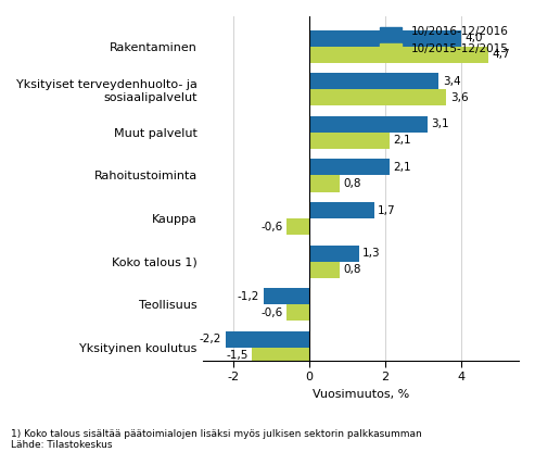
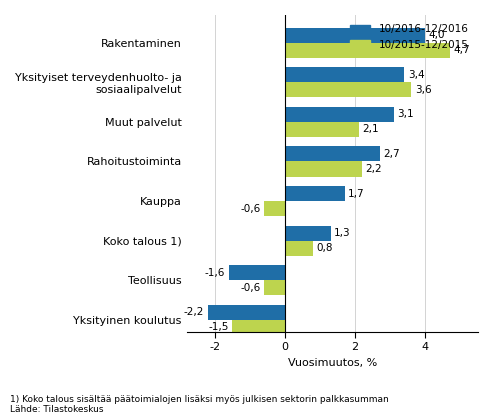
10/2016-12/2016/Rahoitustoiminta: 2,1 -> 2,7
10/2015-12/2015/Rahoitustoiminta: 0,8 -> 2,2
10/2016-12/2016/Teollisuus: -1,2 -> -1,6
